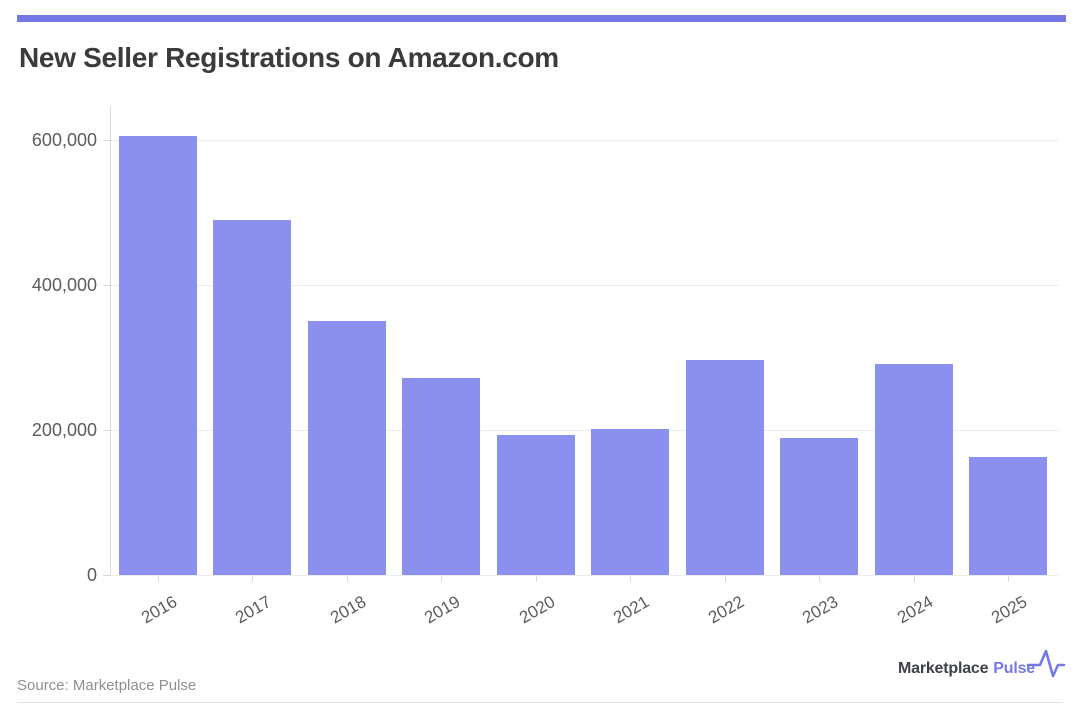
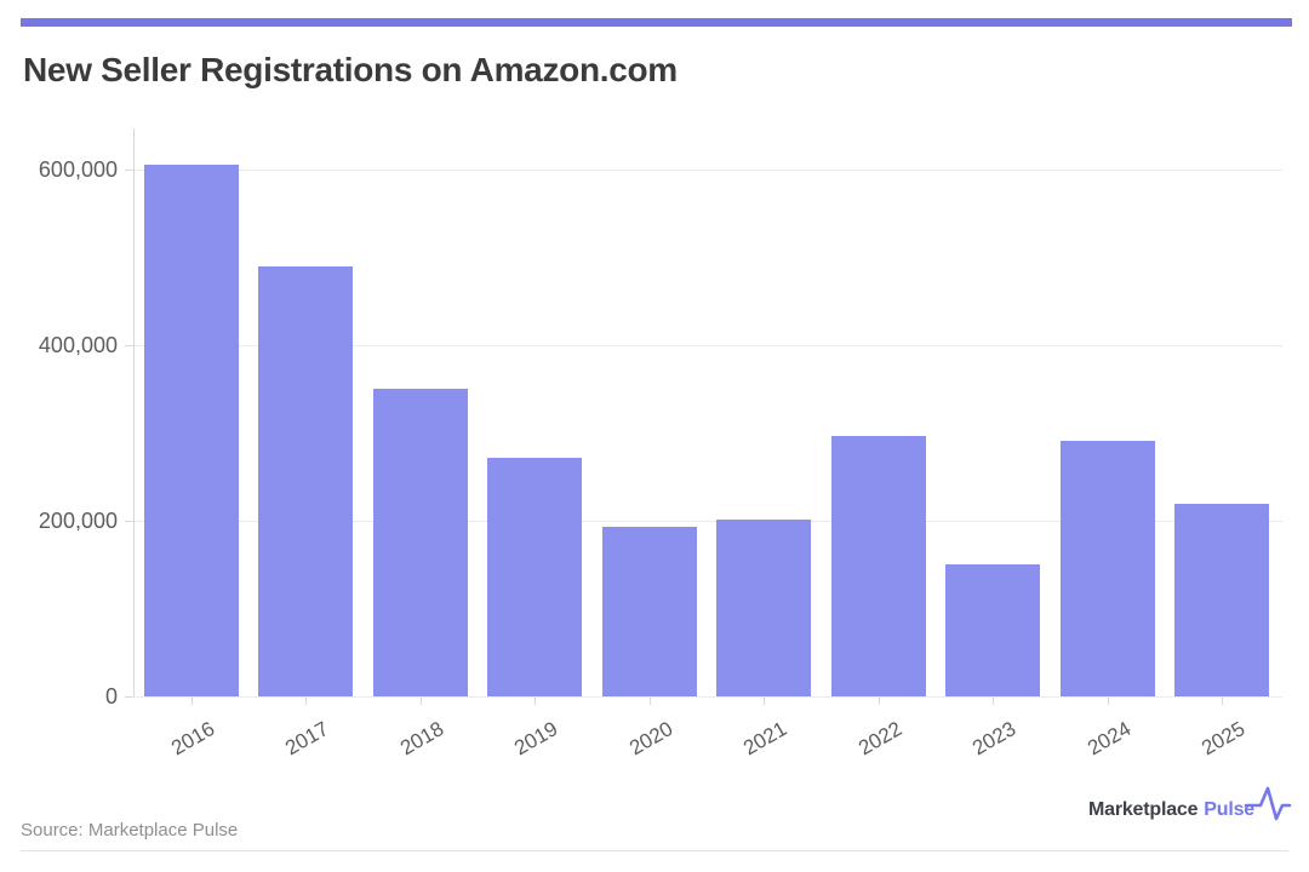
2023: 190000 -> 150000
2025: 160000 -> 220000
